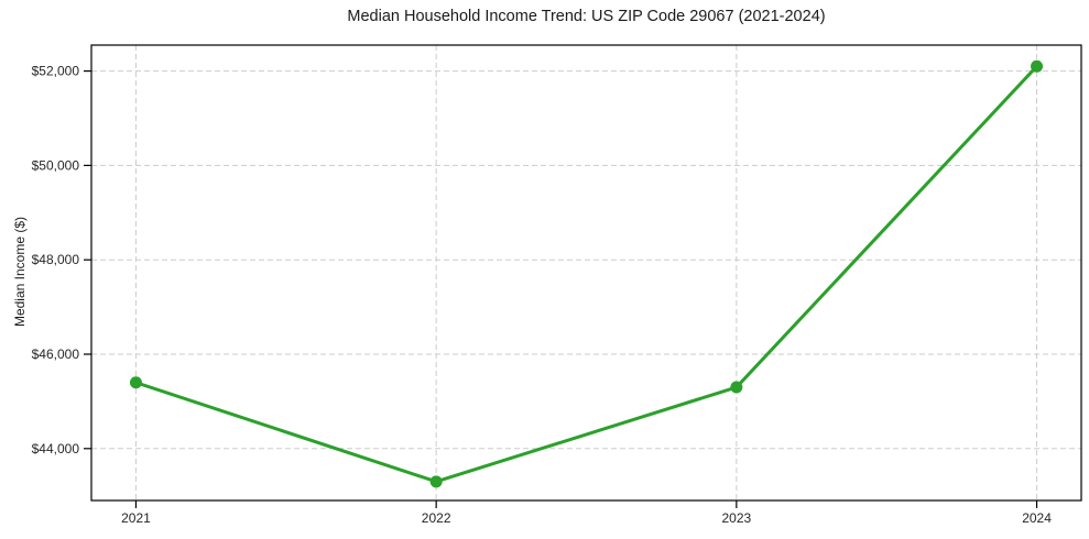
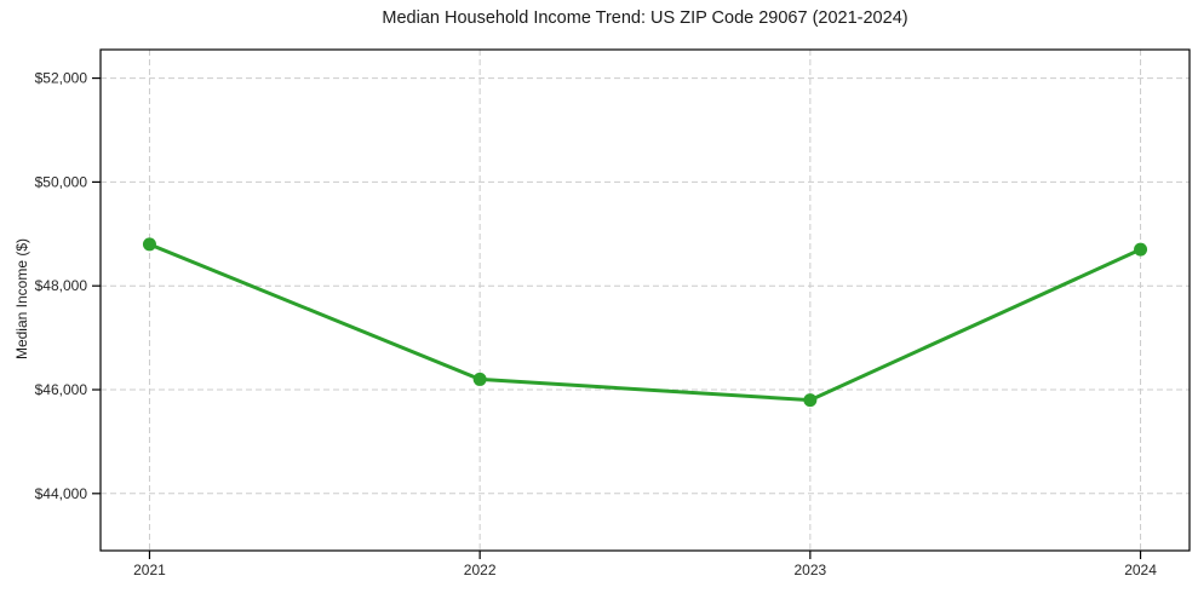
2021: $45400 -> $48800
2022: $43300 -> $46200
2023: $45300 -> $45800
2024: $52100 -> $48700
